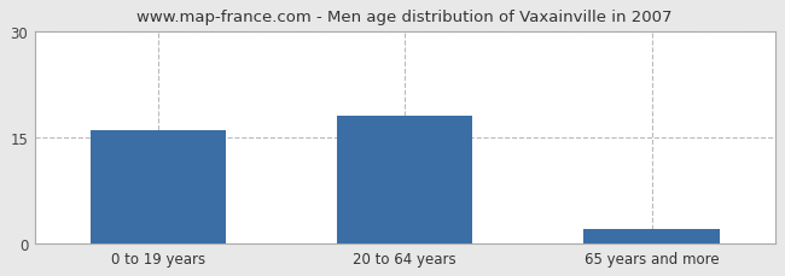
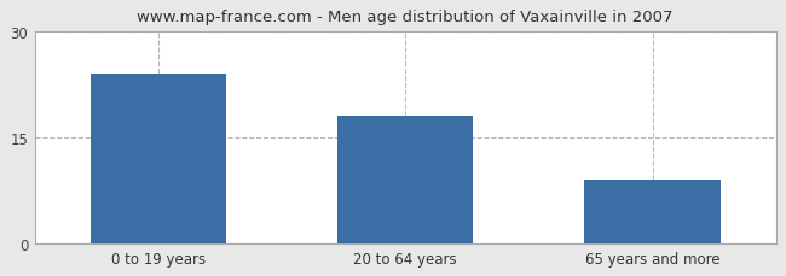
0 to 19 years: 16 -> 24
65 years and more: 2 -> 9
